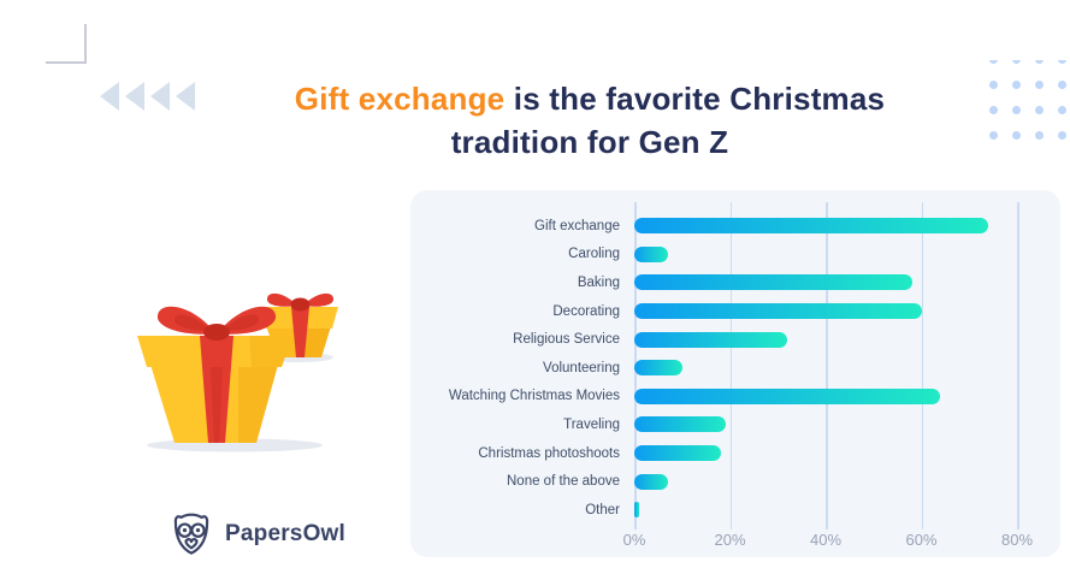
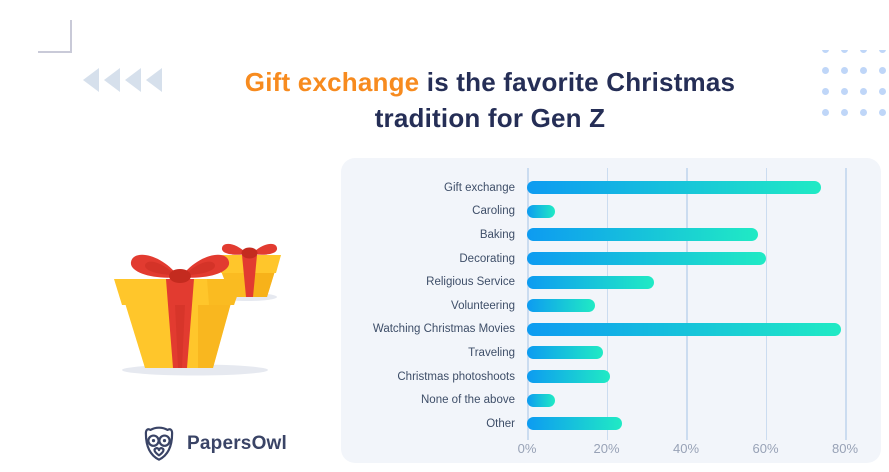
Volunteering: 10% -> 17%
Watching Christmas Movies: 64% -> 79%
Christmas photoshoots: 18% -> 21%
Other: 1% -> 24%
